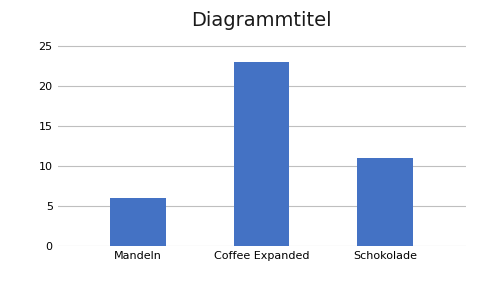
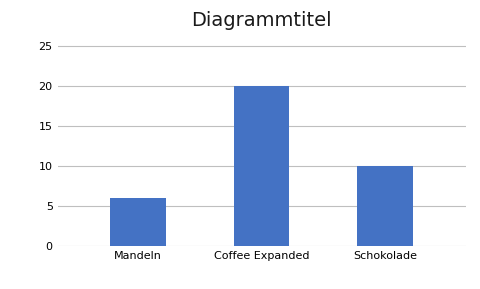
Coffee Expanded: 23 -> 20
Schokolade: 11 -> 10
